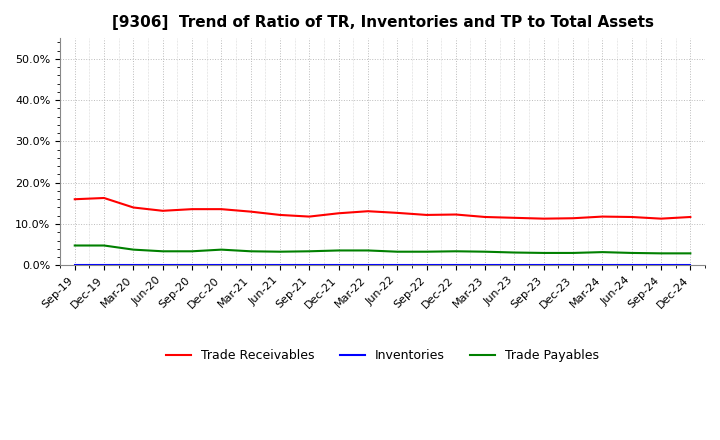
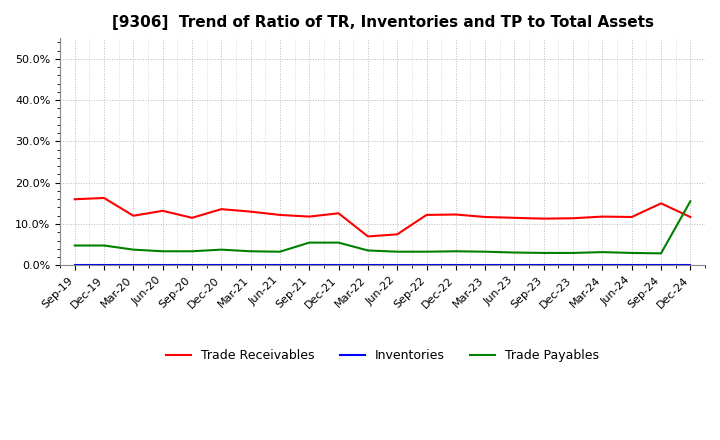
Trade Receivables/Mar-20: 14.0% -> 12.0%
Trade Receivables/Sep-20: 13.6% -> 11.5%
Trade Payables/Sep-21: 3.4% -> 5.5%
Trade Payables/Dec-21: 3.6% -> 5.5%
Trade Receivables/Mar-22: 13.1% -> 7.0%
Trade Receivables/Jun-22: 12.7% -> 7.5%
Trade Receivables/Sep-24: 11.3% -> 15.0%
Trade Payables/Dec-24: 2.9% -> 15.5%
